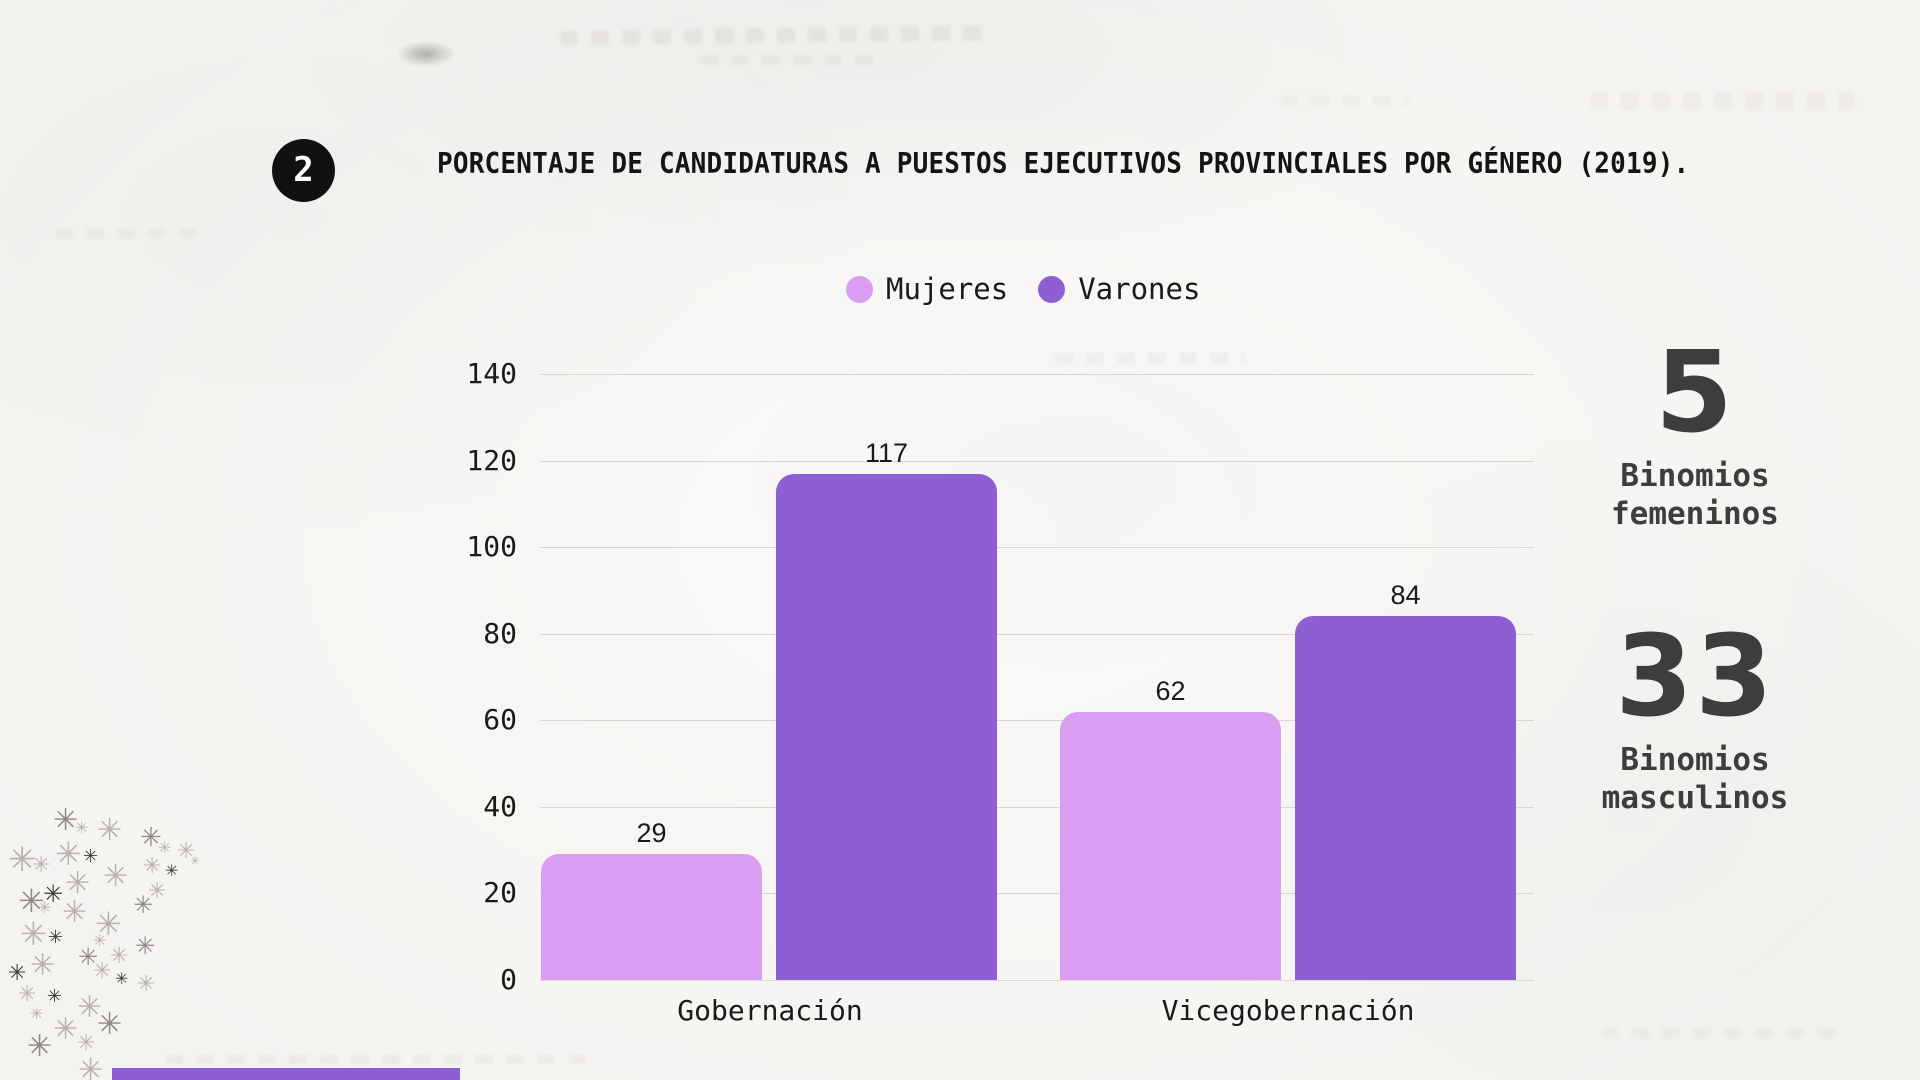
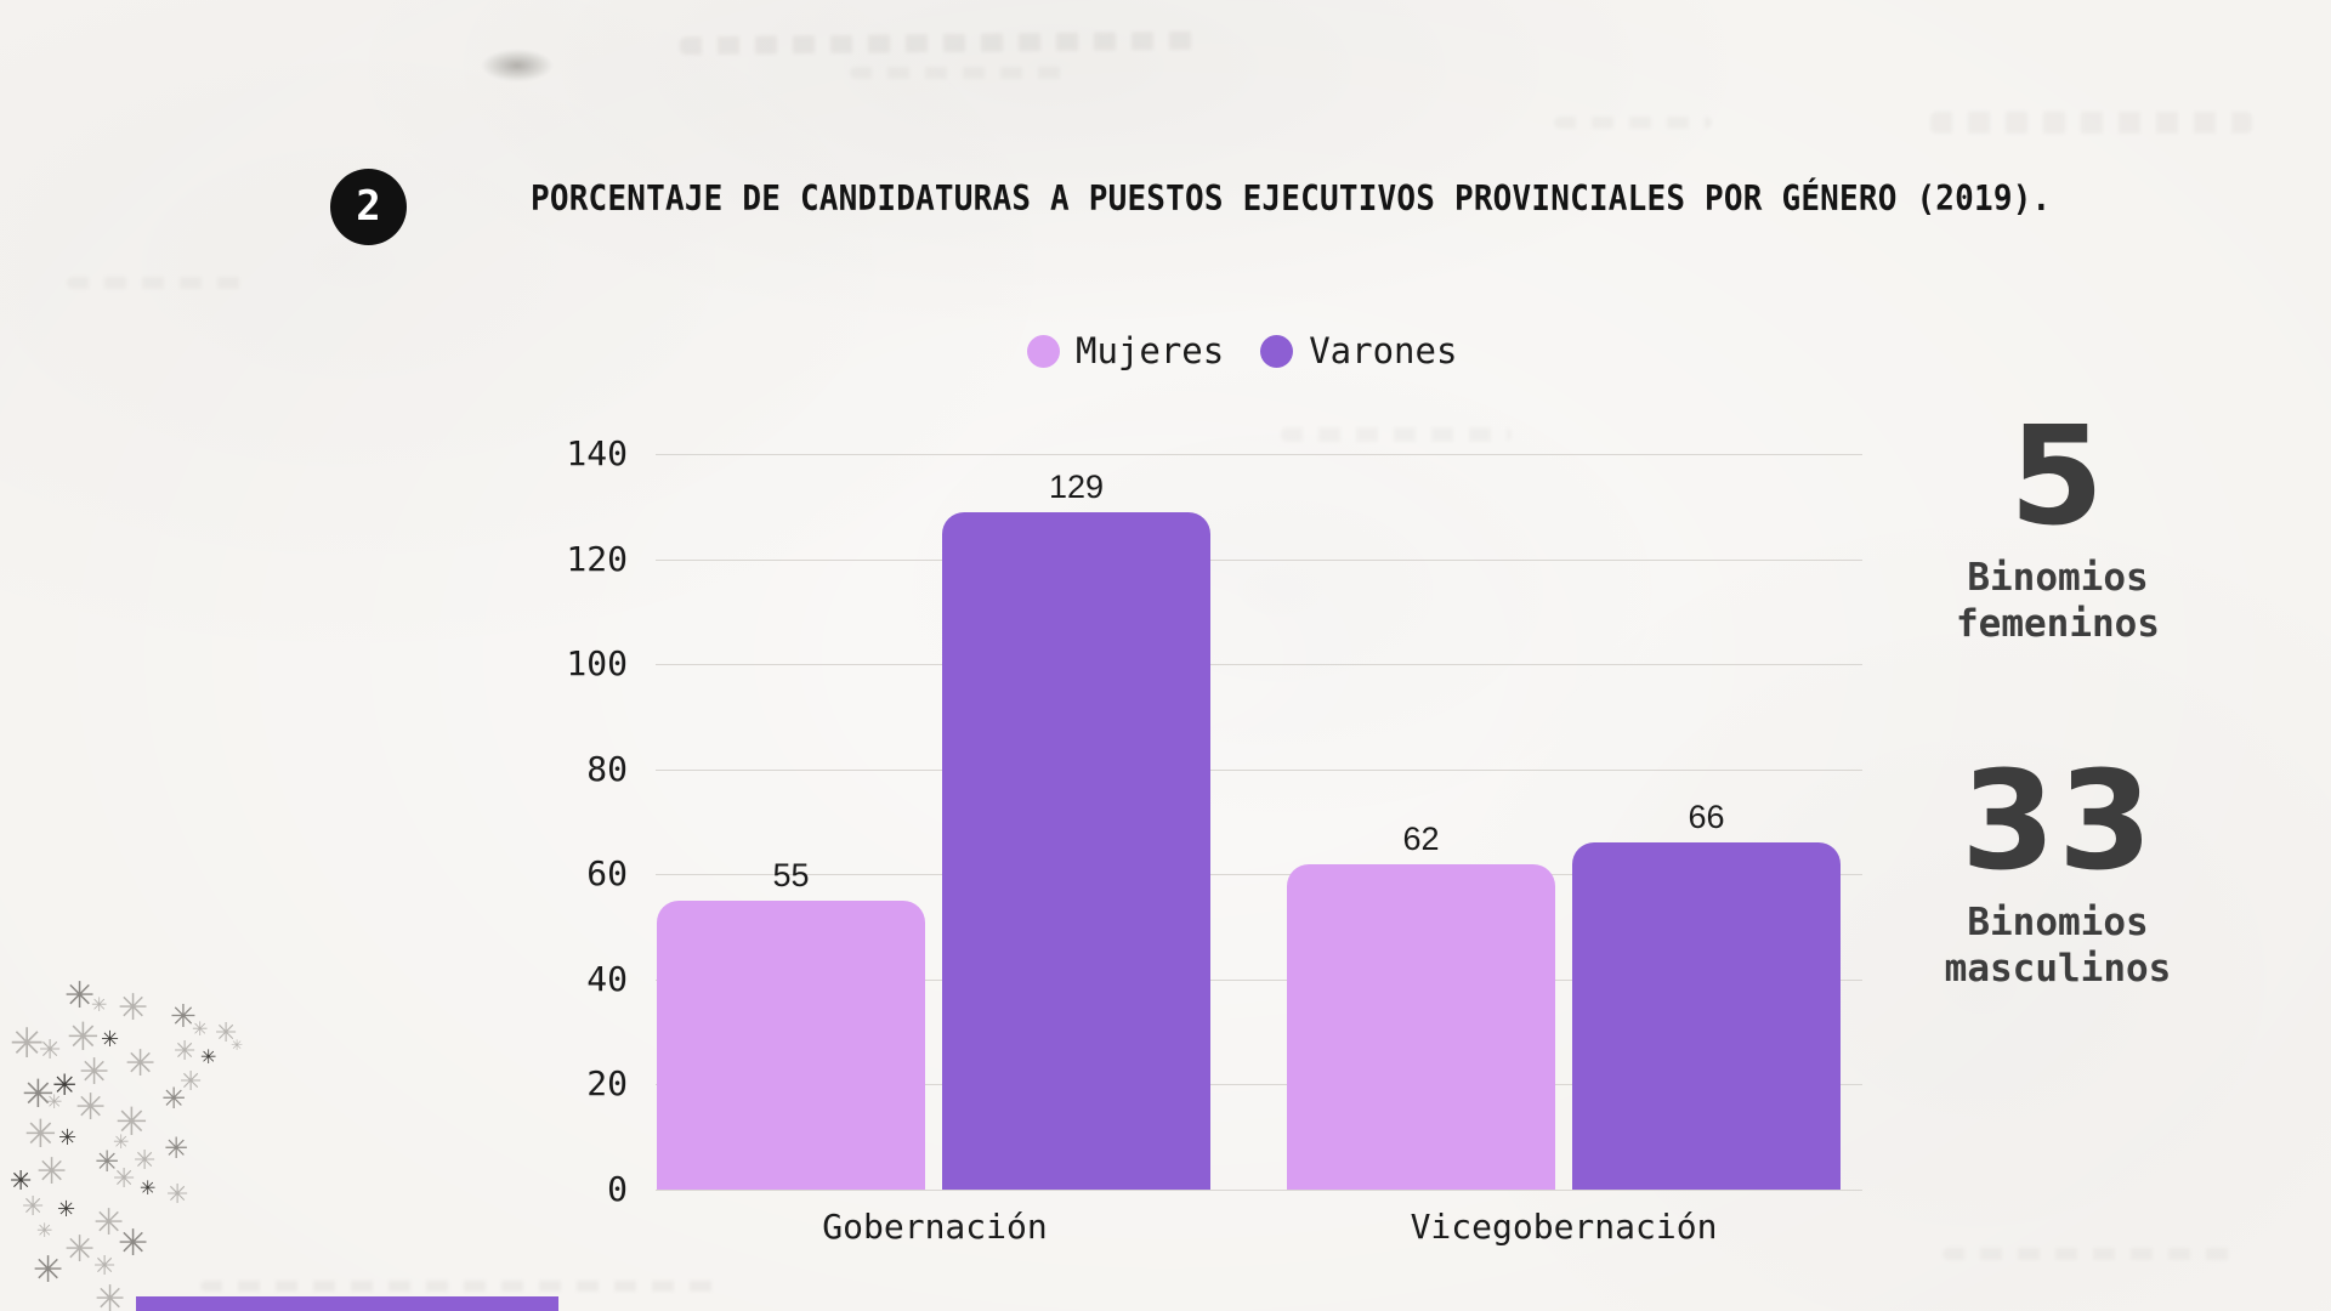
Mujeres/Gobernación: 29 -> 55
Varones/Gobernación: 117 -> 129
Varones/Vicegobernación: 84 -> 66
